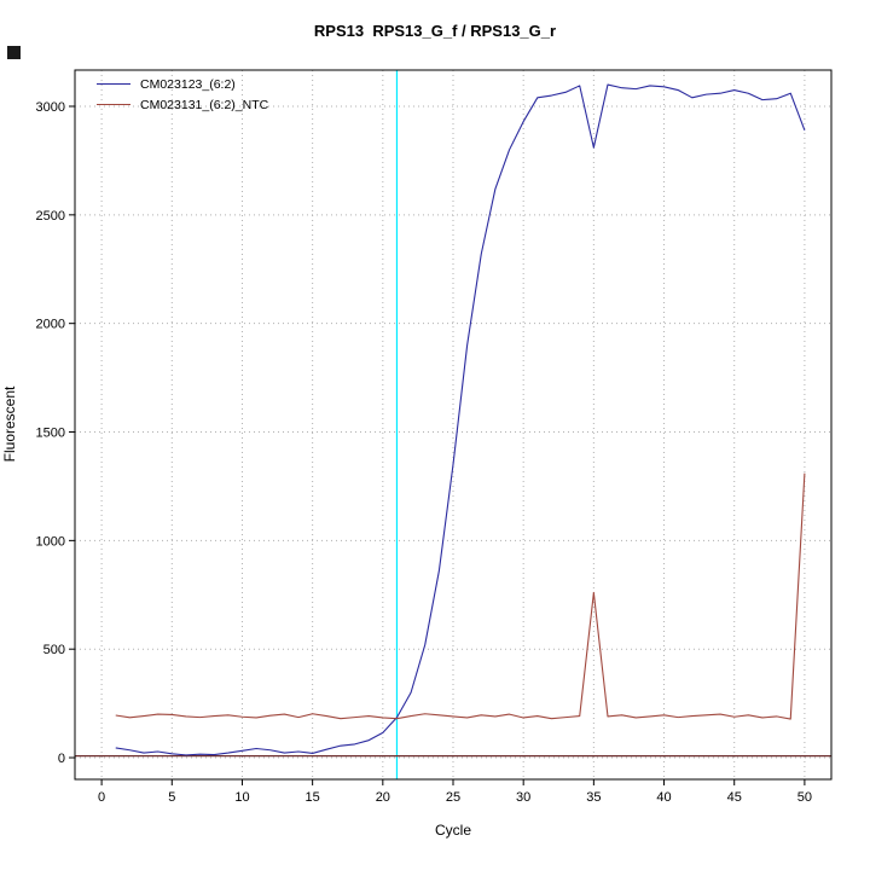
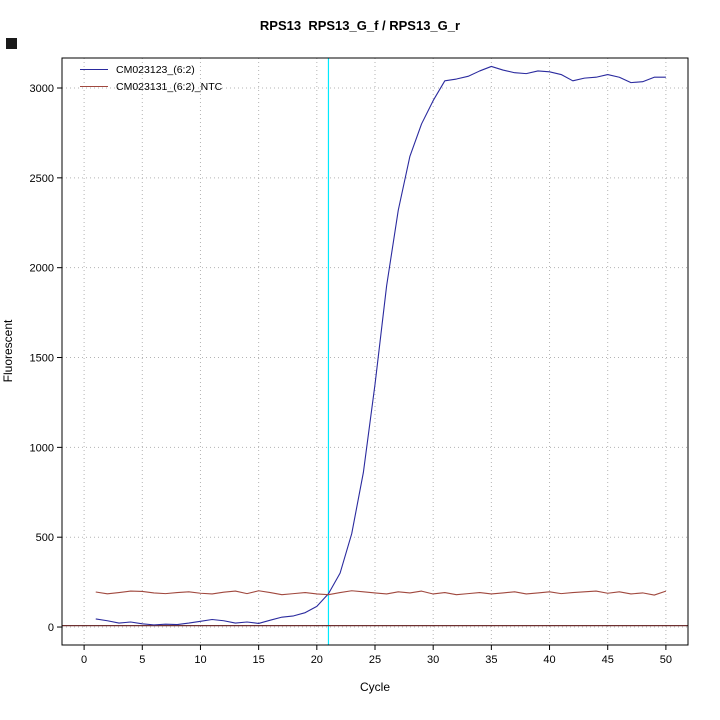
CM023123_(6:2)/35: 2810 -> 3120
CM023131_(6:2)_NTC/35: 760 -> 180
CM023123_(6:2)/50: 2890 -> 3060
CM023131_(6:2)_NTC/50: 1310 -> 200
